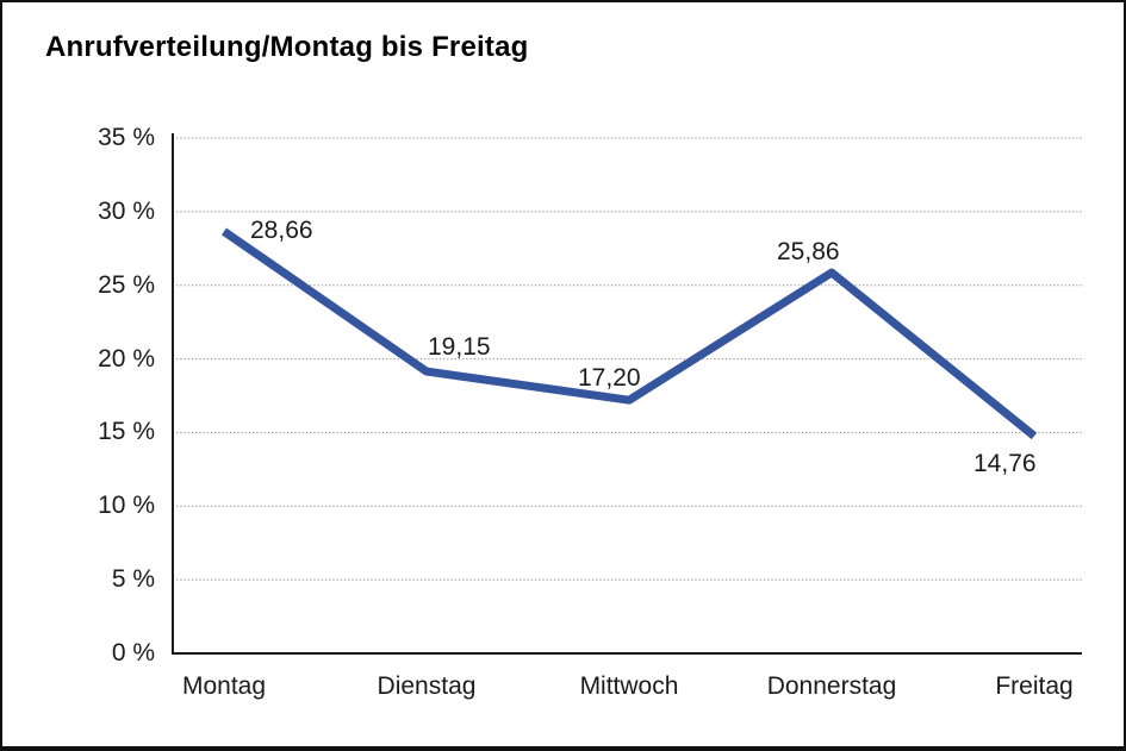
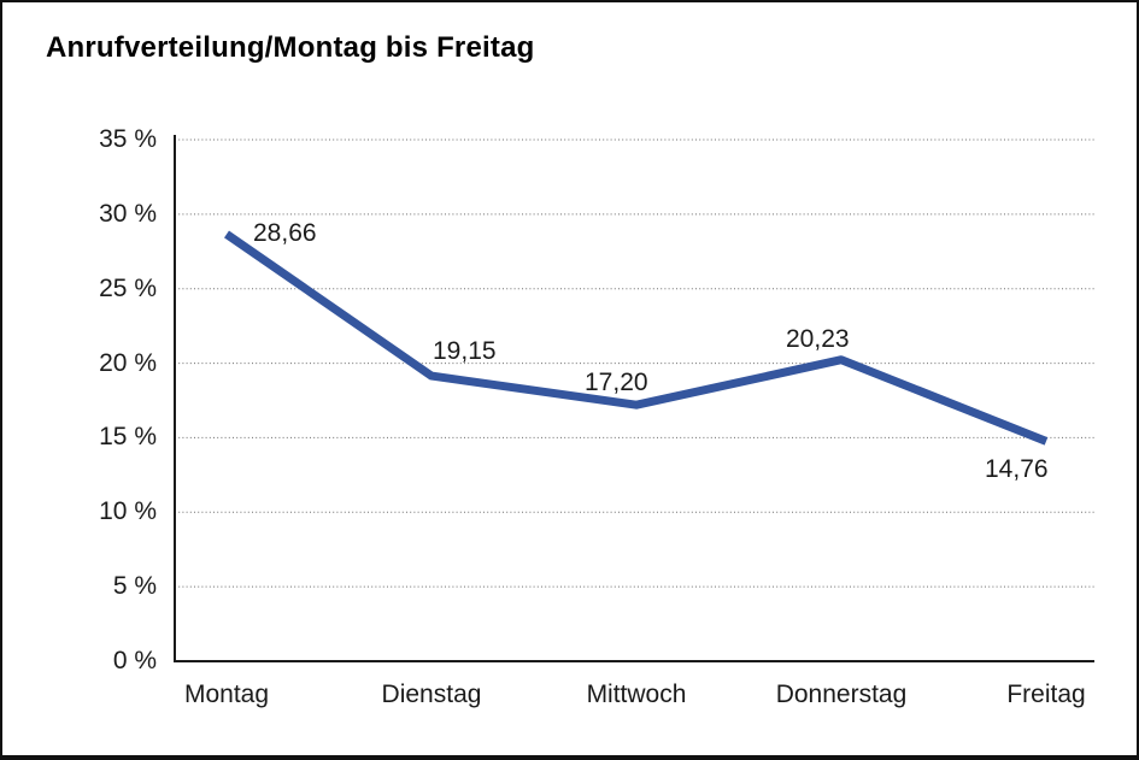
Donnerstag: 25,86 -> 20,23
